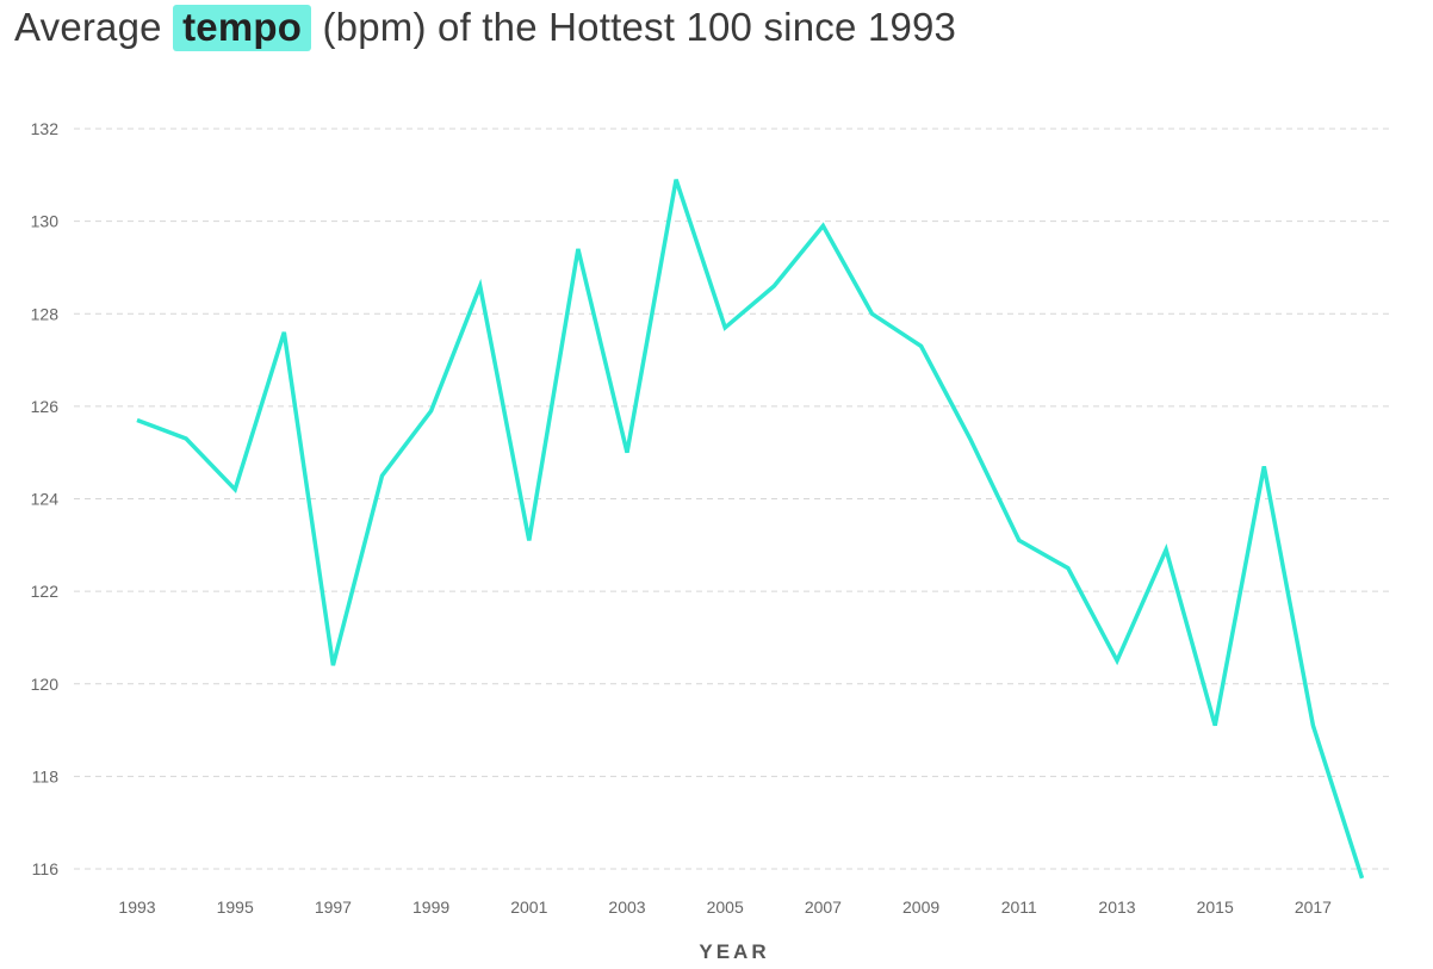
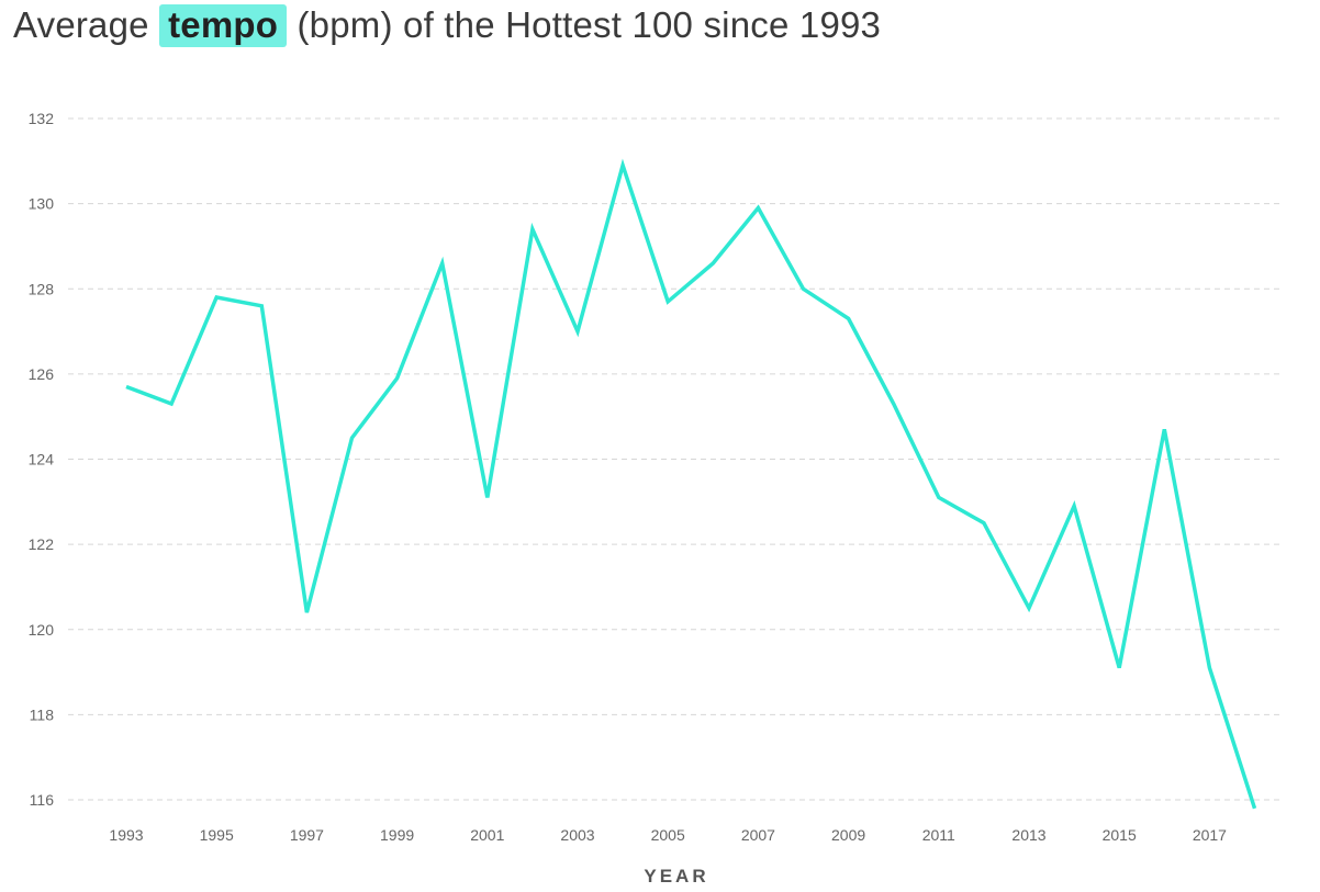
1995: 124.2 -> 127.8
2003: 125.0 -> 127.0
